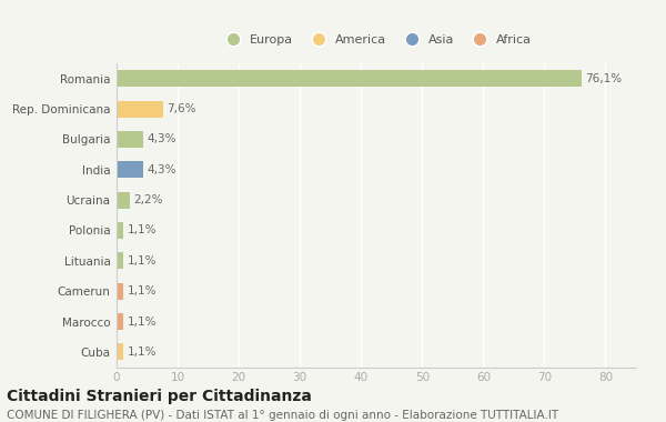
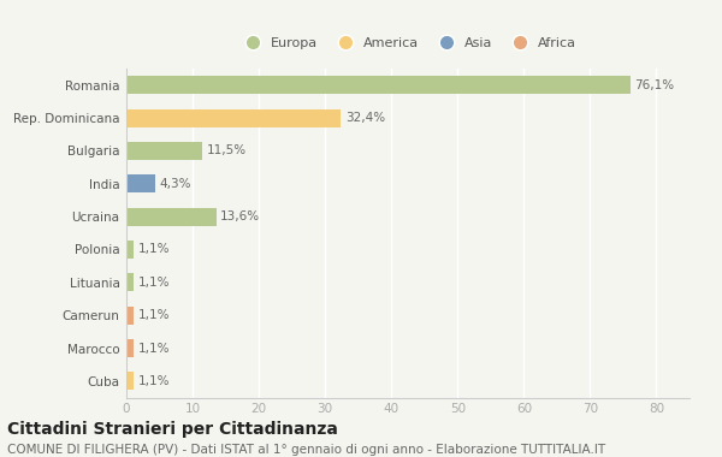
Rep. Dominicana: 7,6% -> 32,4%
Bulgaria: 4,3% -> 11,5%
Ucraina: 2,2% -> 13,6%
